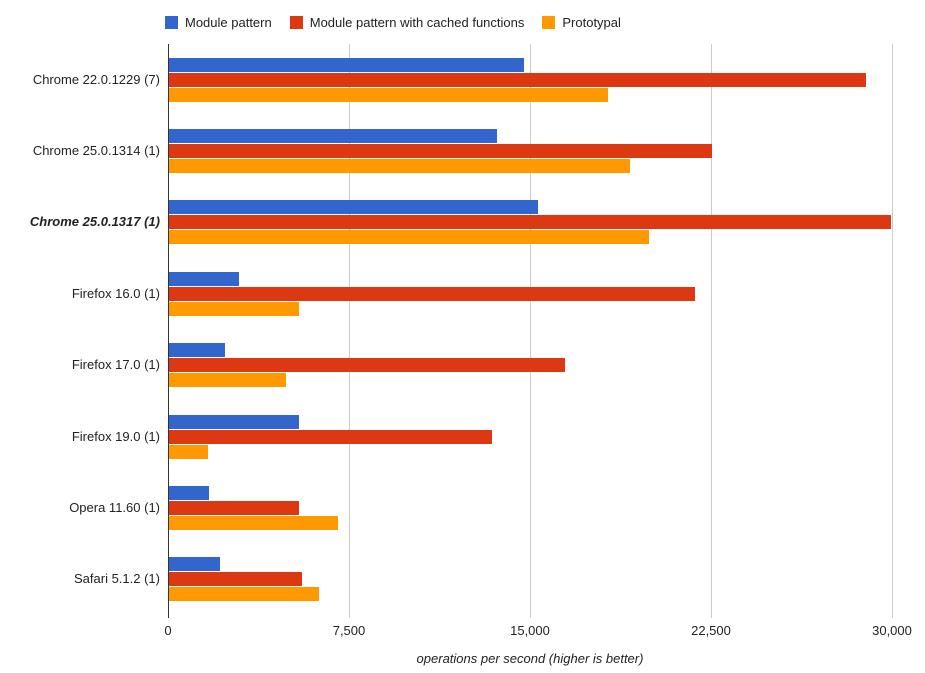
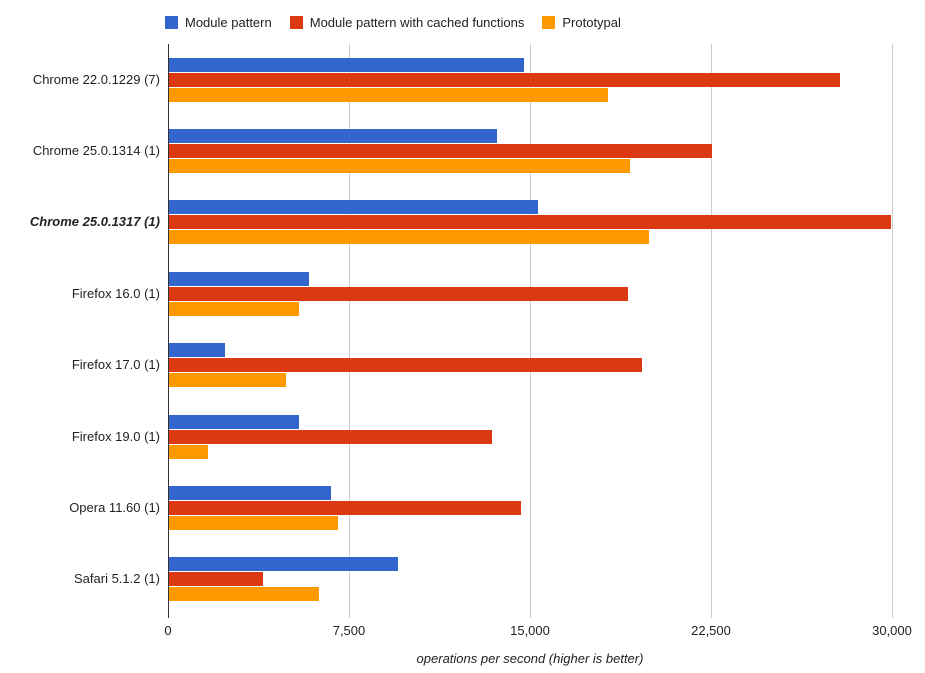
Module pattern with cached functions/Chrome 22.0.1229 (7): 28900 -> 27800
Module pattern/Firefox 16.0 (1): 2900 -> 5800
Module pattern with cached functions/Firefox 16.0 (1): 21800 -> 19000
Module pattern with cached functions/Firefox 17.0 (1): 16400 -> 19600
Module pattern/Opera 11.60 (1): 1600 -> 6700
Module pattern with cached functions/Opera 11.60 (1): 5400 -> 14600
Module pattern/Safari 5.1.2 (1): 2100 -> 9500
Module pattern with cached functions/Safari 5.1.2 (1): 5500 -> 3900
